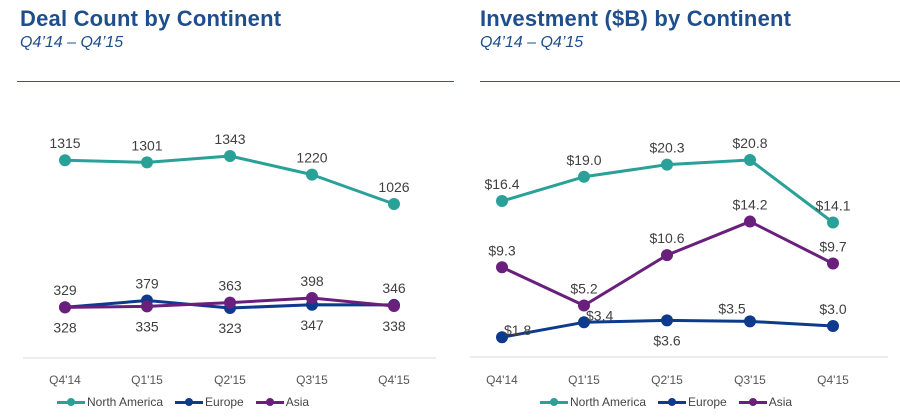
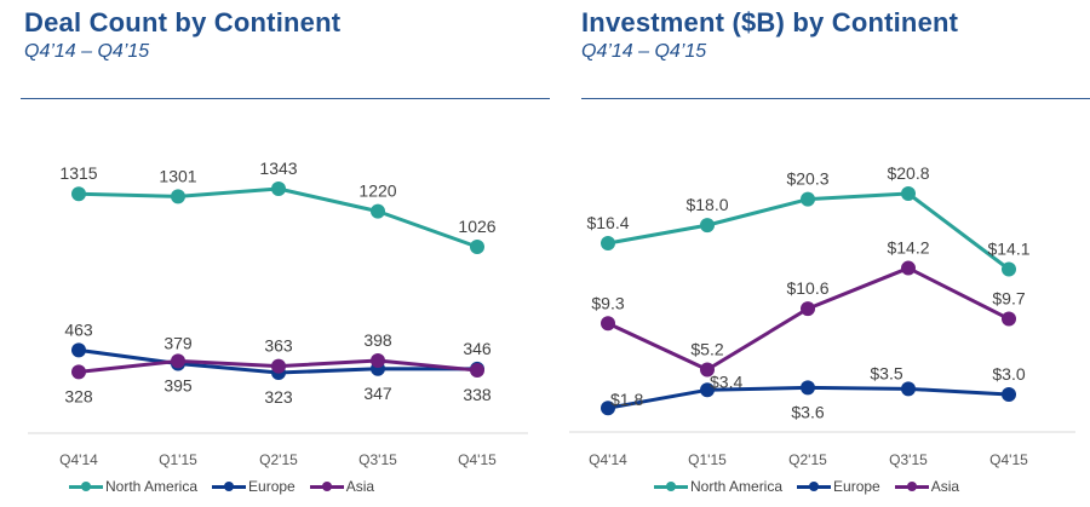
Deal Count by Continent/Europe/Q4'14: 329 -> 463
Deal Count by Continent/Asia/Q1'15: 335 -> 395
Investment ($B) by Continent/North America/Q1'15: $19.0 -> $18.0
